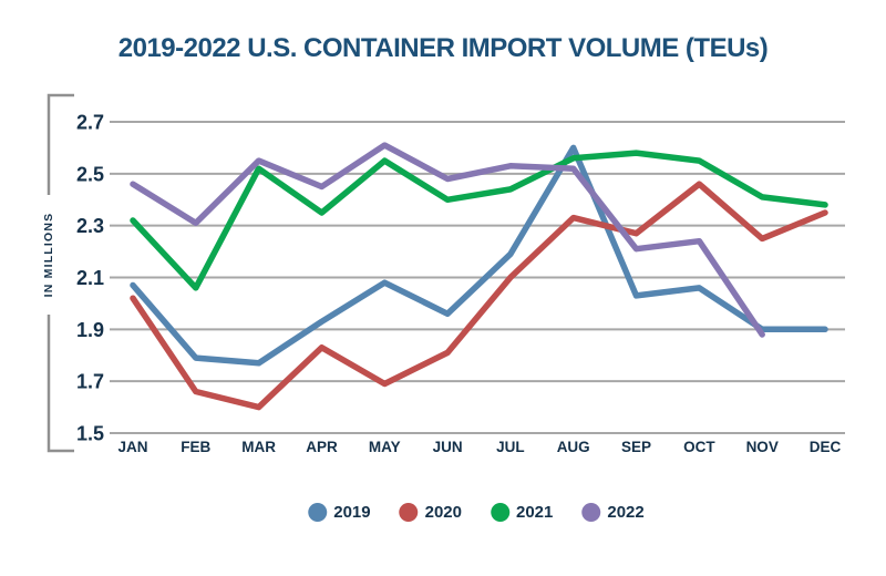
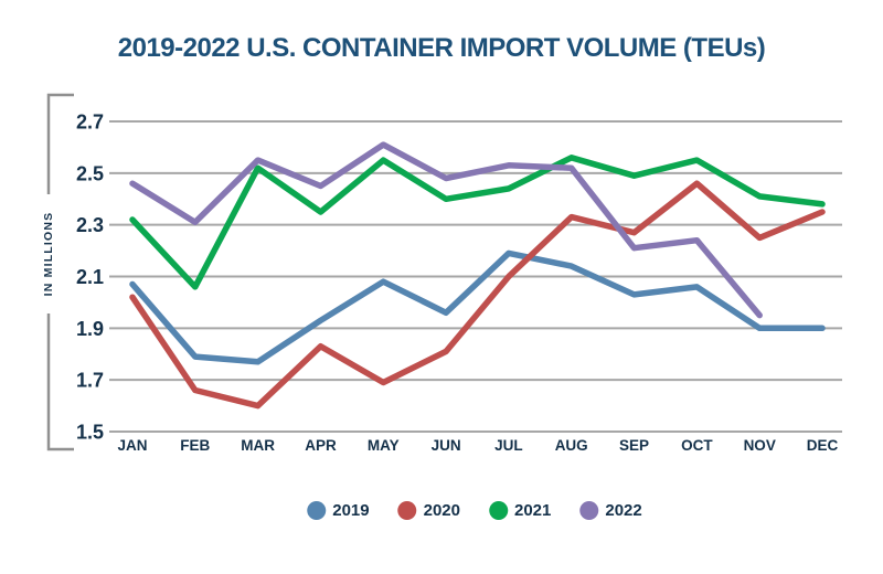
2019/AUG: 2.60 -> 2.14
2021/SEP: 2.58 -> 2.49
2022/NOV: 1.88 -> 1.95
